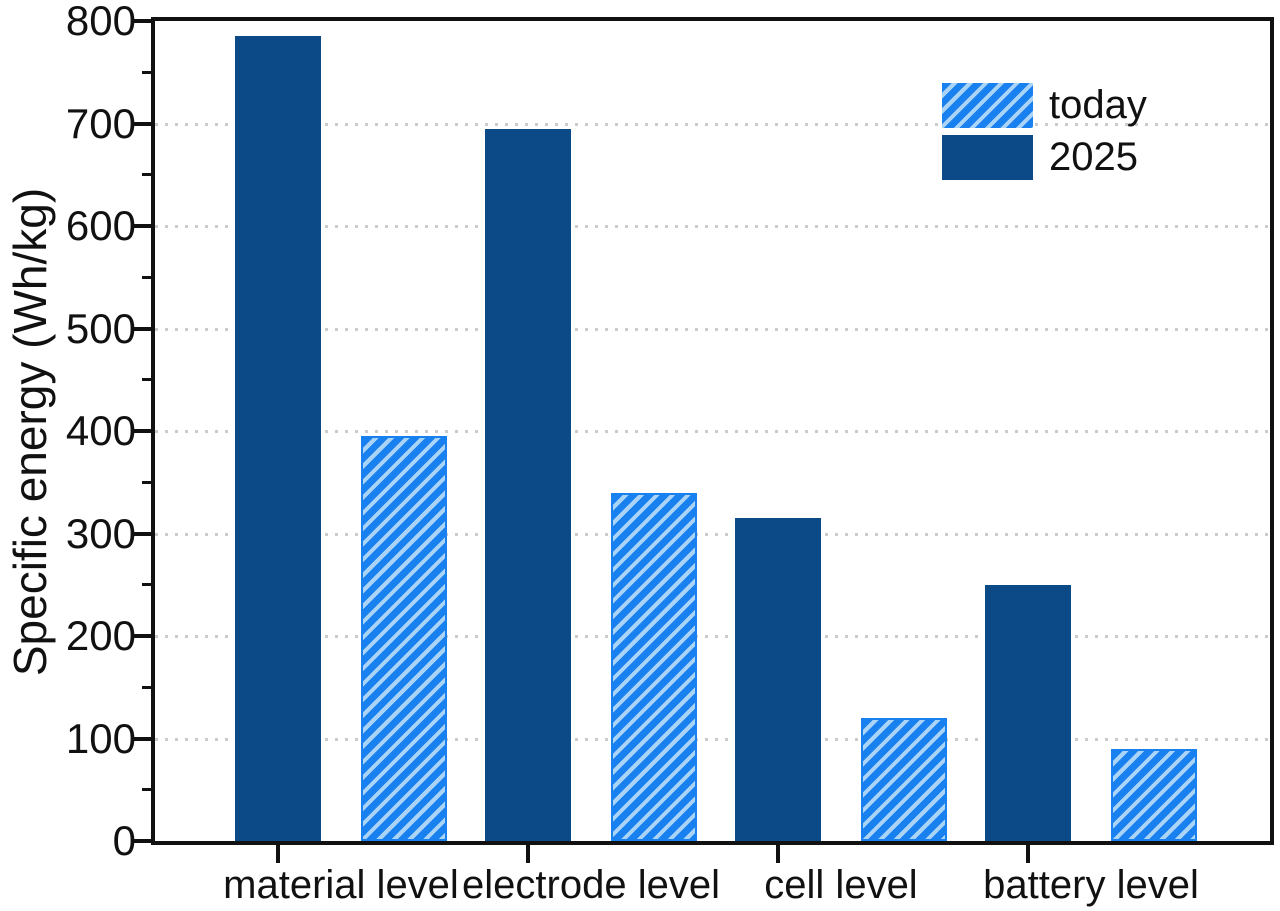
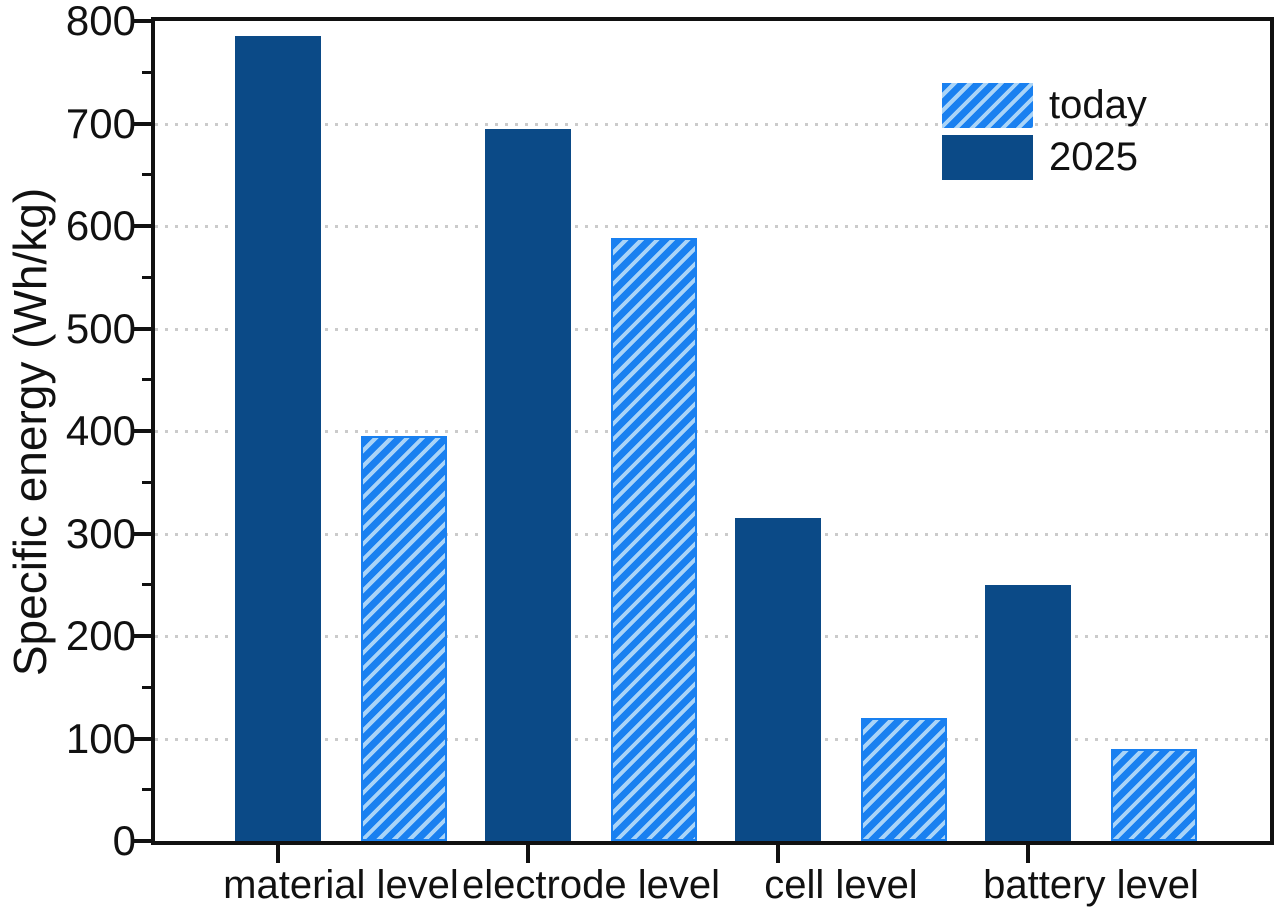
today/electrode level: 340 -> 588
